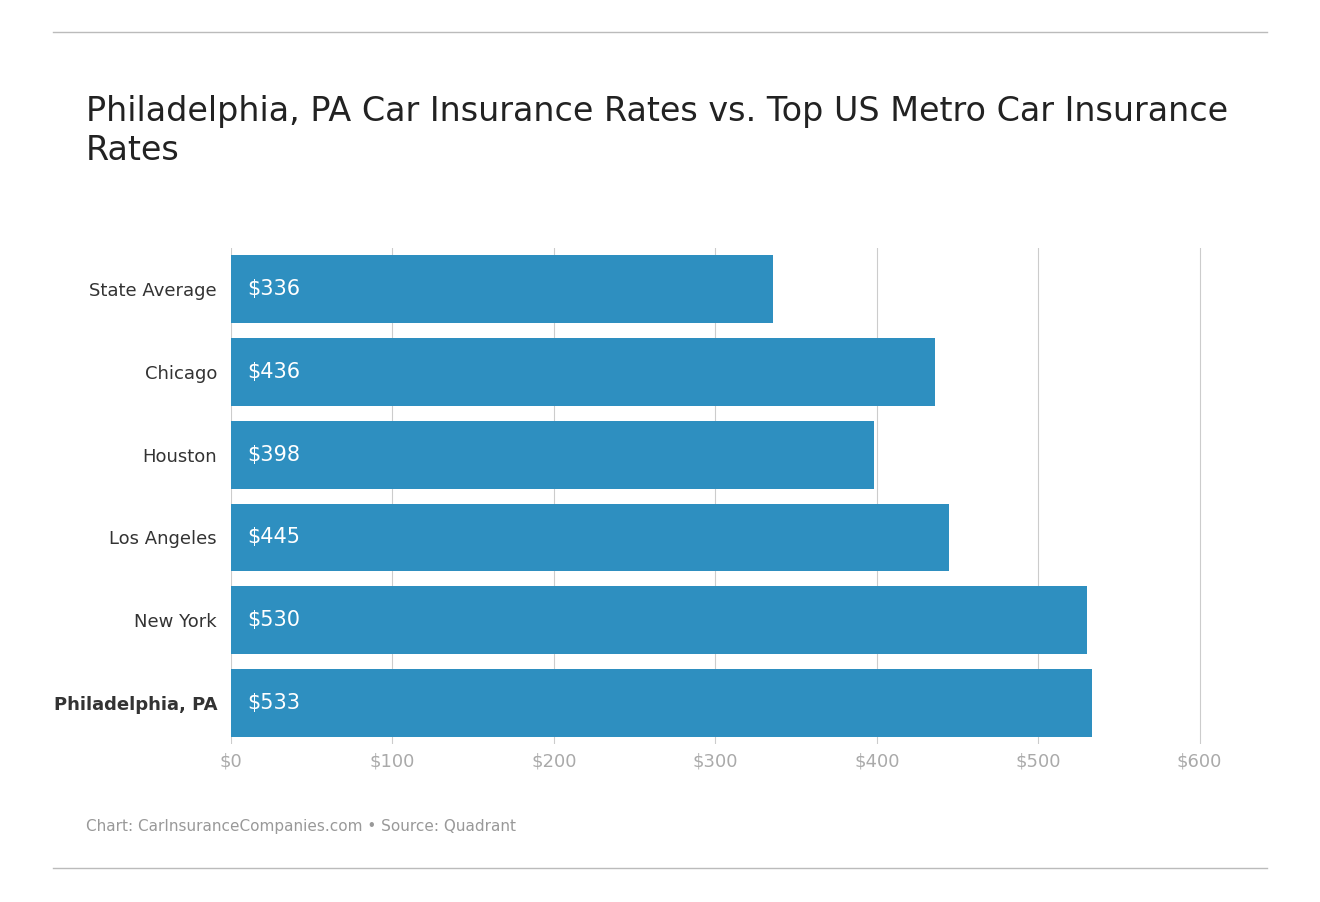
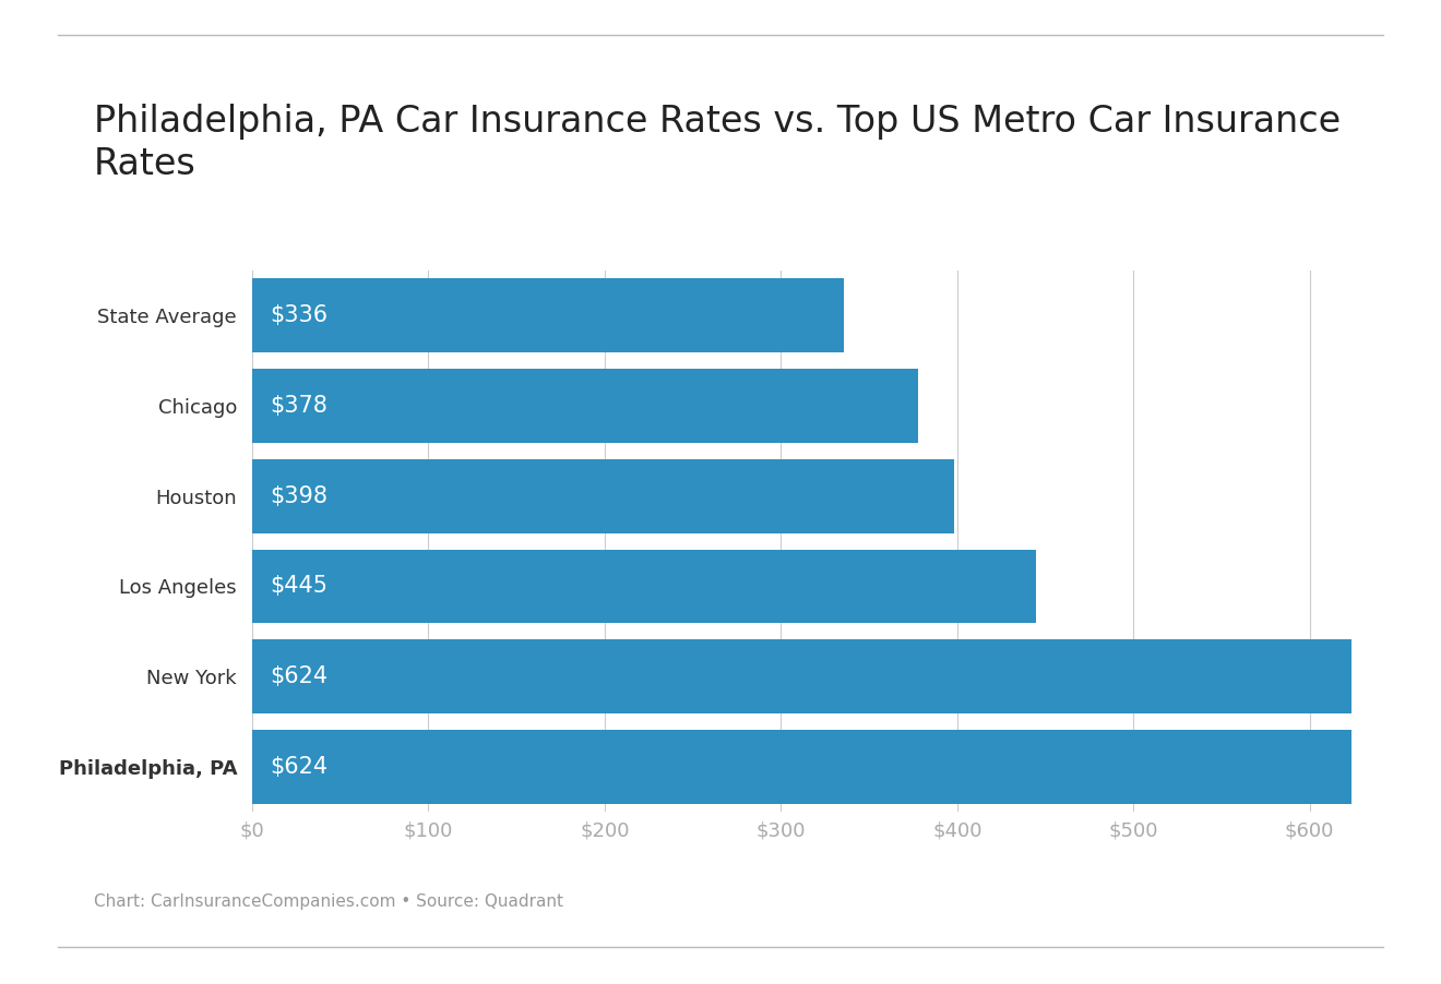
Chicago: $436 -> $378
New York: $530 -> $624
Philadelphia, PA: $533 -> $624
